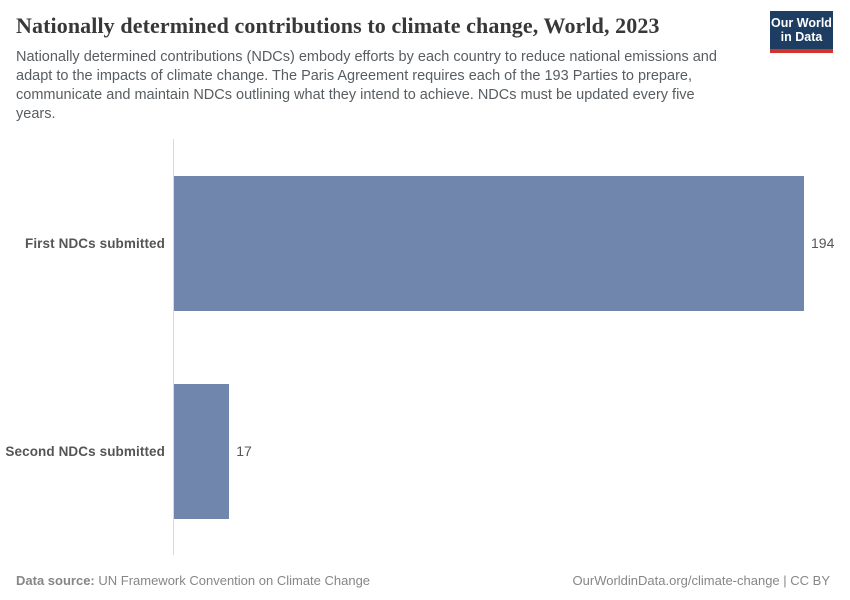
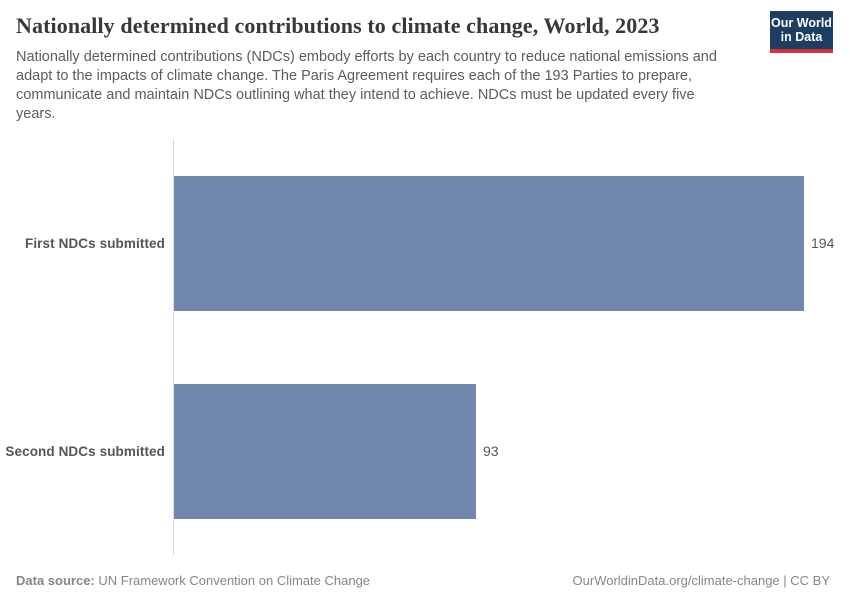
Second NDCs submitted: 17 -> 93
